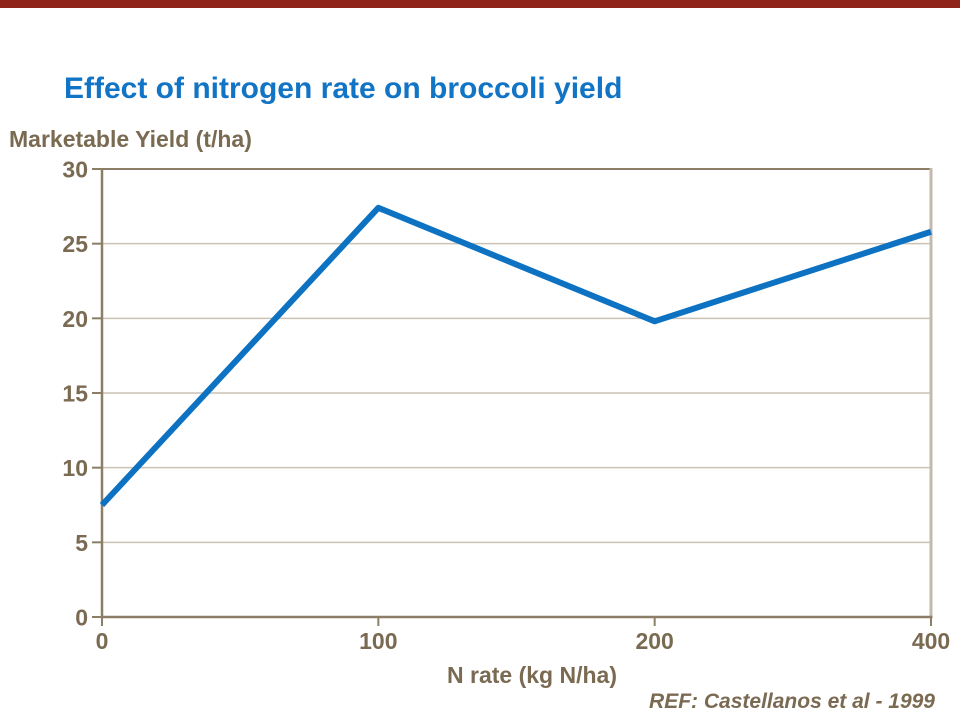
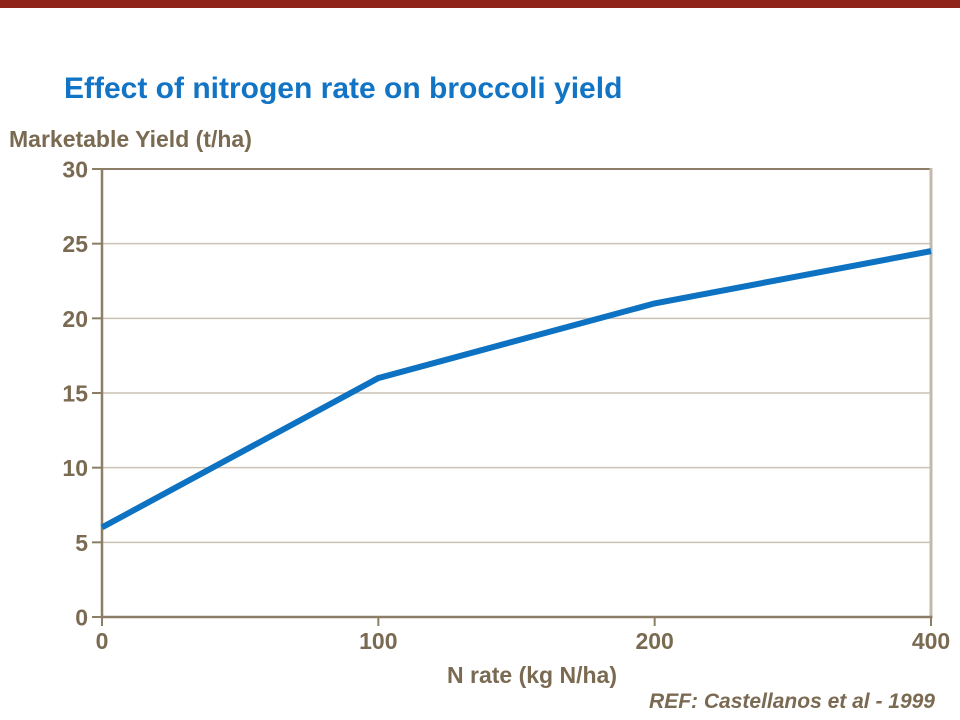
0: 7.5 -> 6.0
100: 27.4 -> 16.0
200: 19.8 -> 21.0
400: 25.8 -> 24.5
